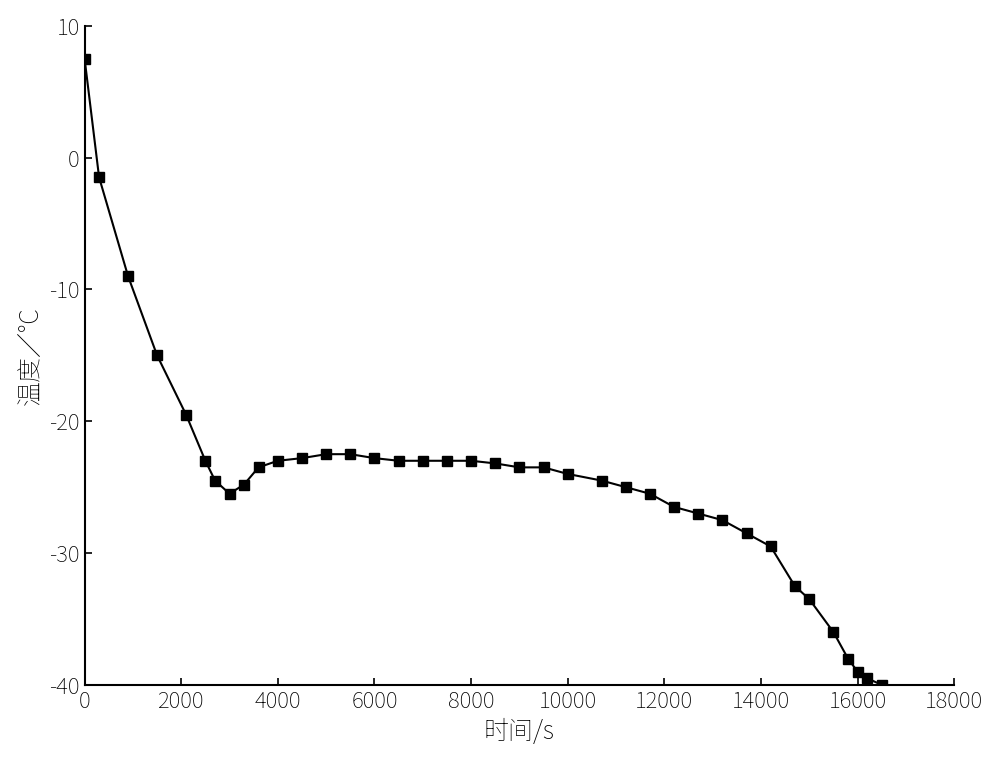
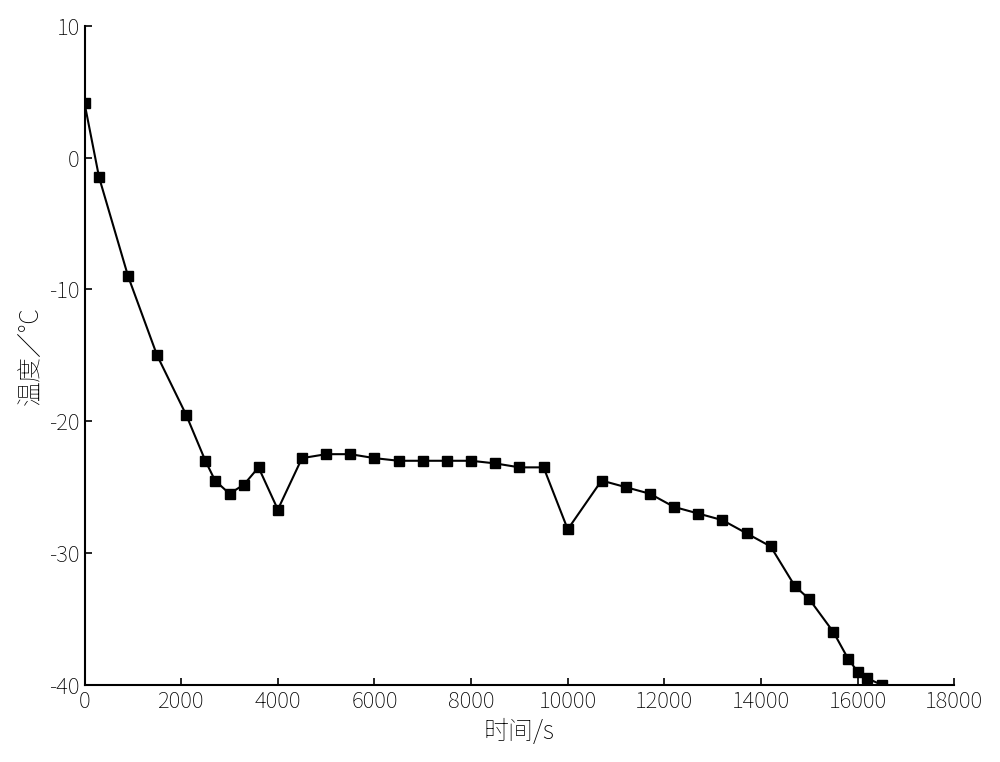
0: 7.5 -> 4.1
4000: -23.0 -> -26.7
10000: -24.0 -> -28.2
